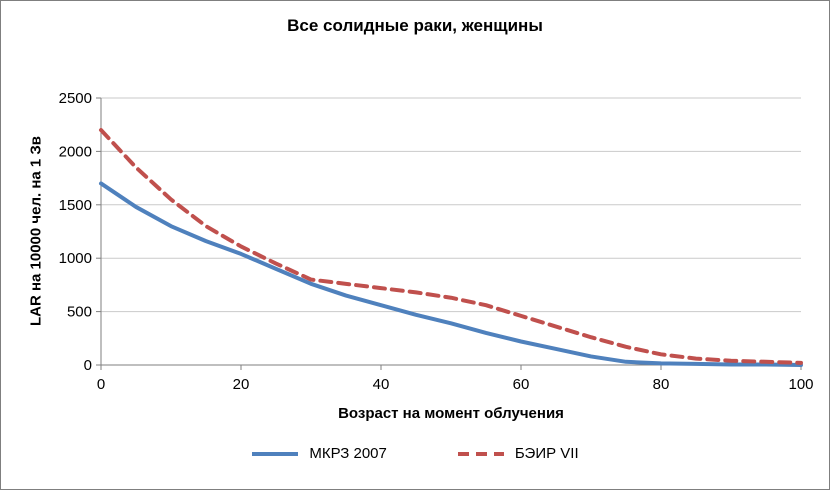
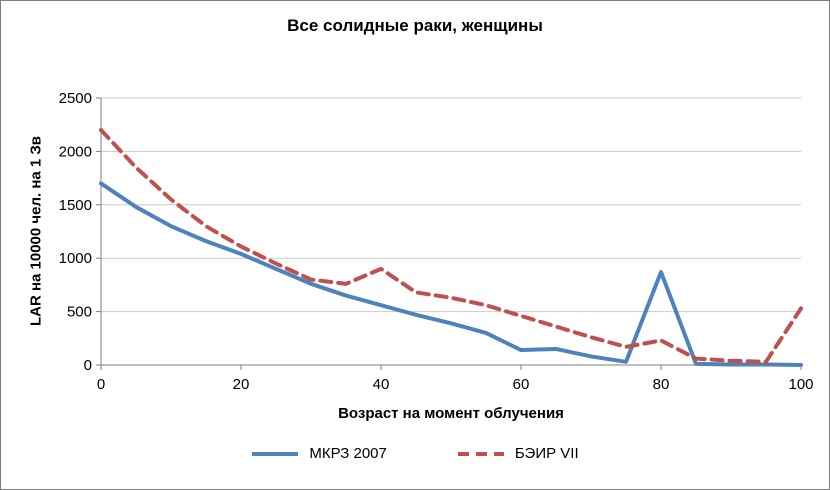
БЭИР VII/40: 720 -> 900
МКРЗ 2007/60: 220 -> 140
МКРЗ 2007/80: 20 -> 870
БЭИР VII/80: 100 -> 230
БЭИР VII/100: 20 -> 530
